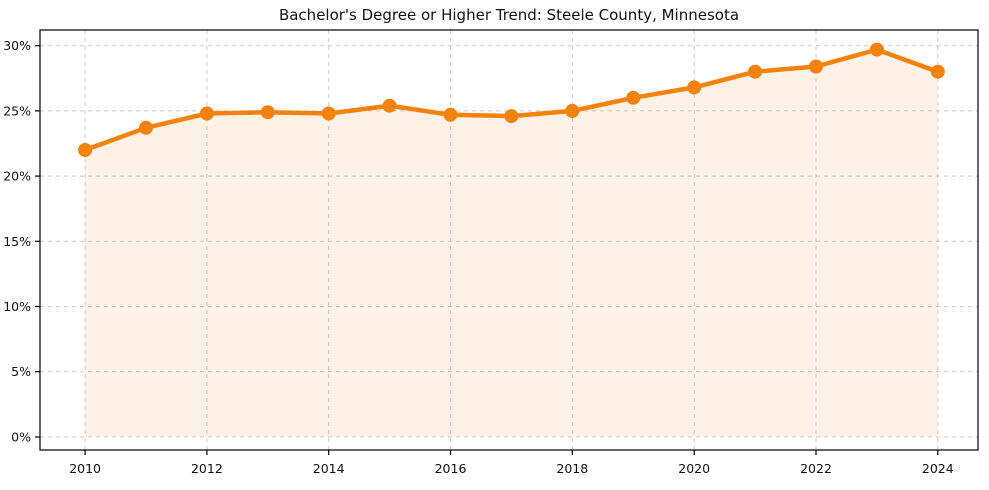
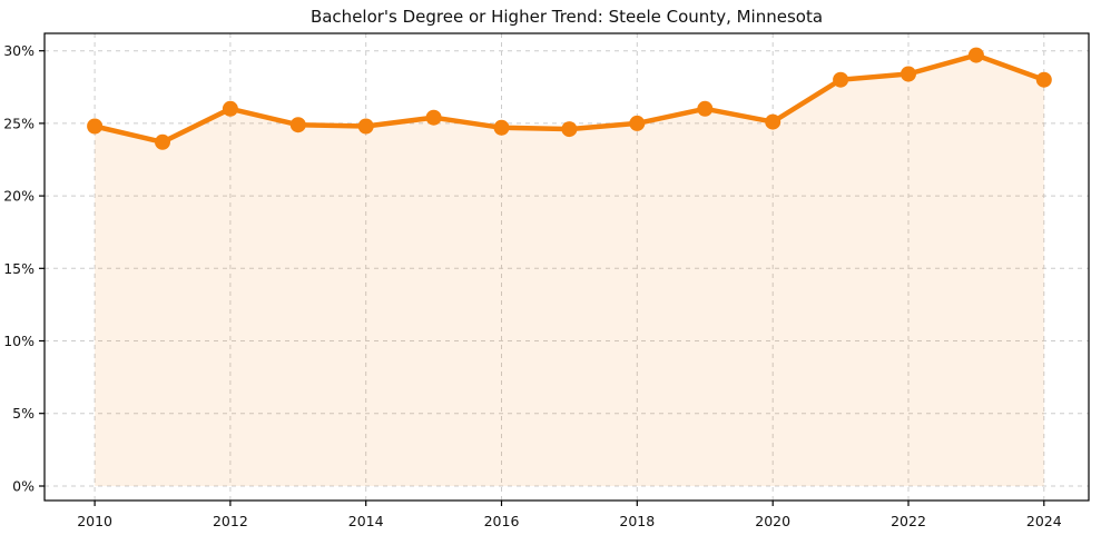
2010: 22.0% -> 24.8%
2012: 24.8% -> 26.0%
2020: 26.8% -> 25.1%
